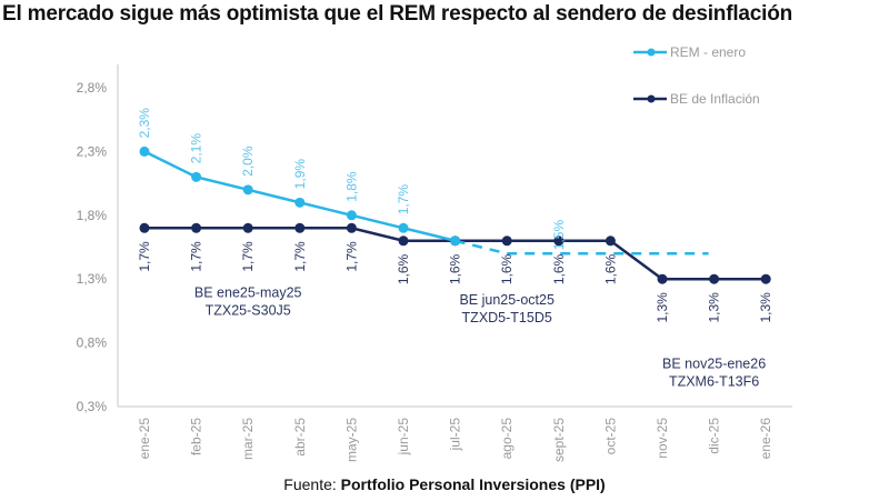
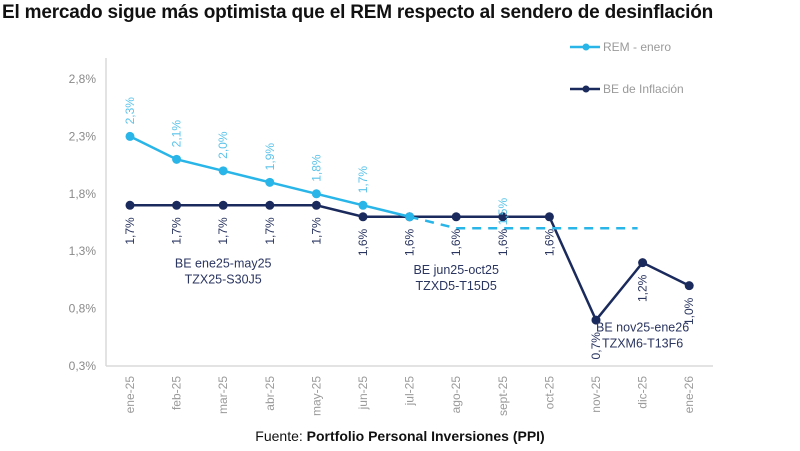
BE de Inflación/nov-25: 1,3% -> 0,7%
BE de Inflación/dic-25: 1,3% -> 1,2%
BE de Inflación/ene-26: 1,3% -> 1,0%
